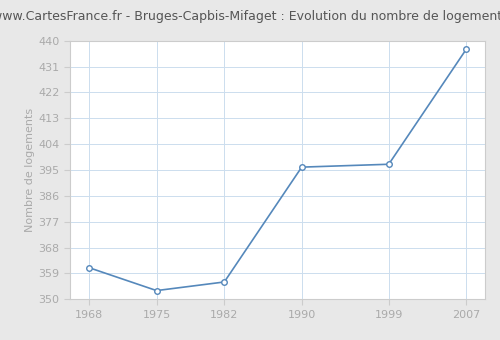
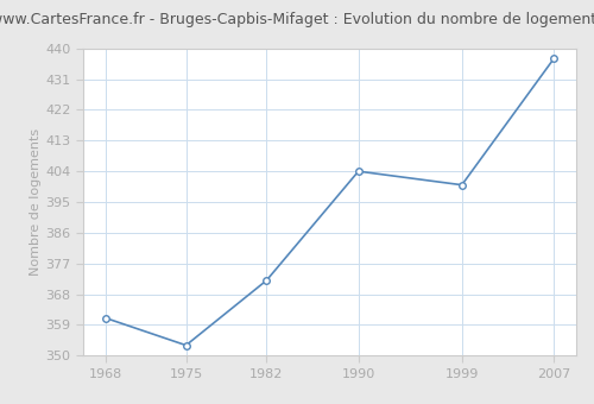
1982: 356 -> 372
1990: 396 -> 404
1999: 397 -> 400
